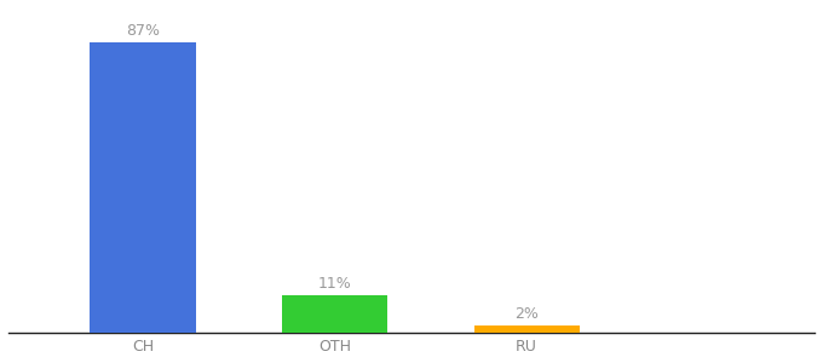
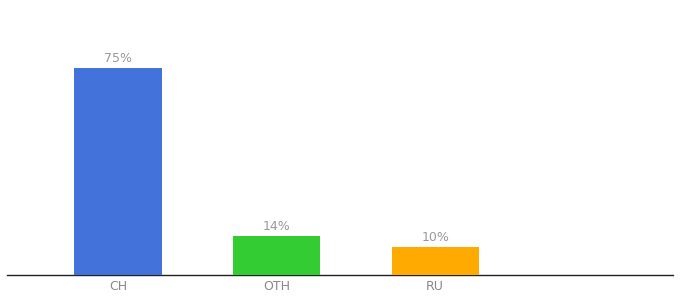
CH: 87% -> 75%
OTH: 11% -> 14%
RU: 2% -> 10%
